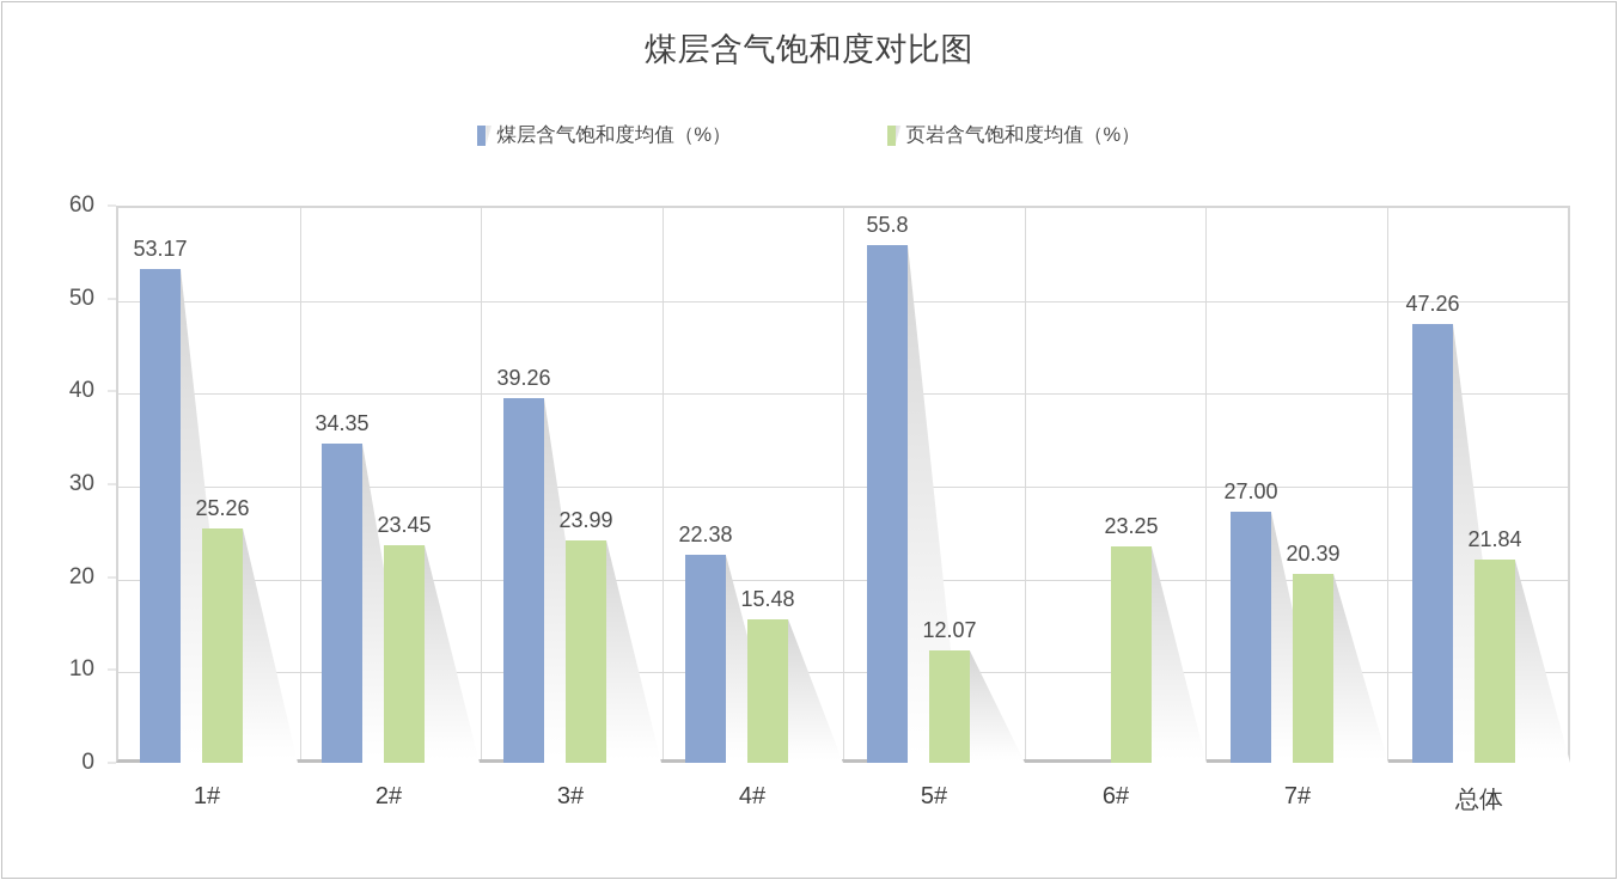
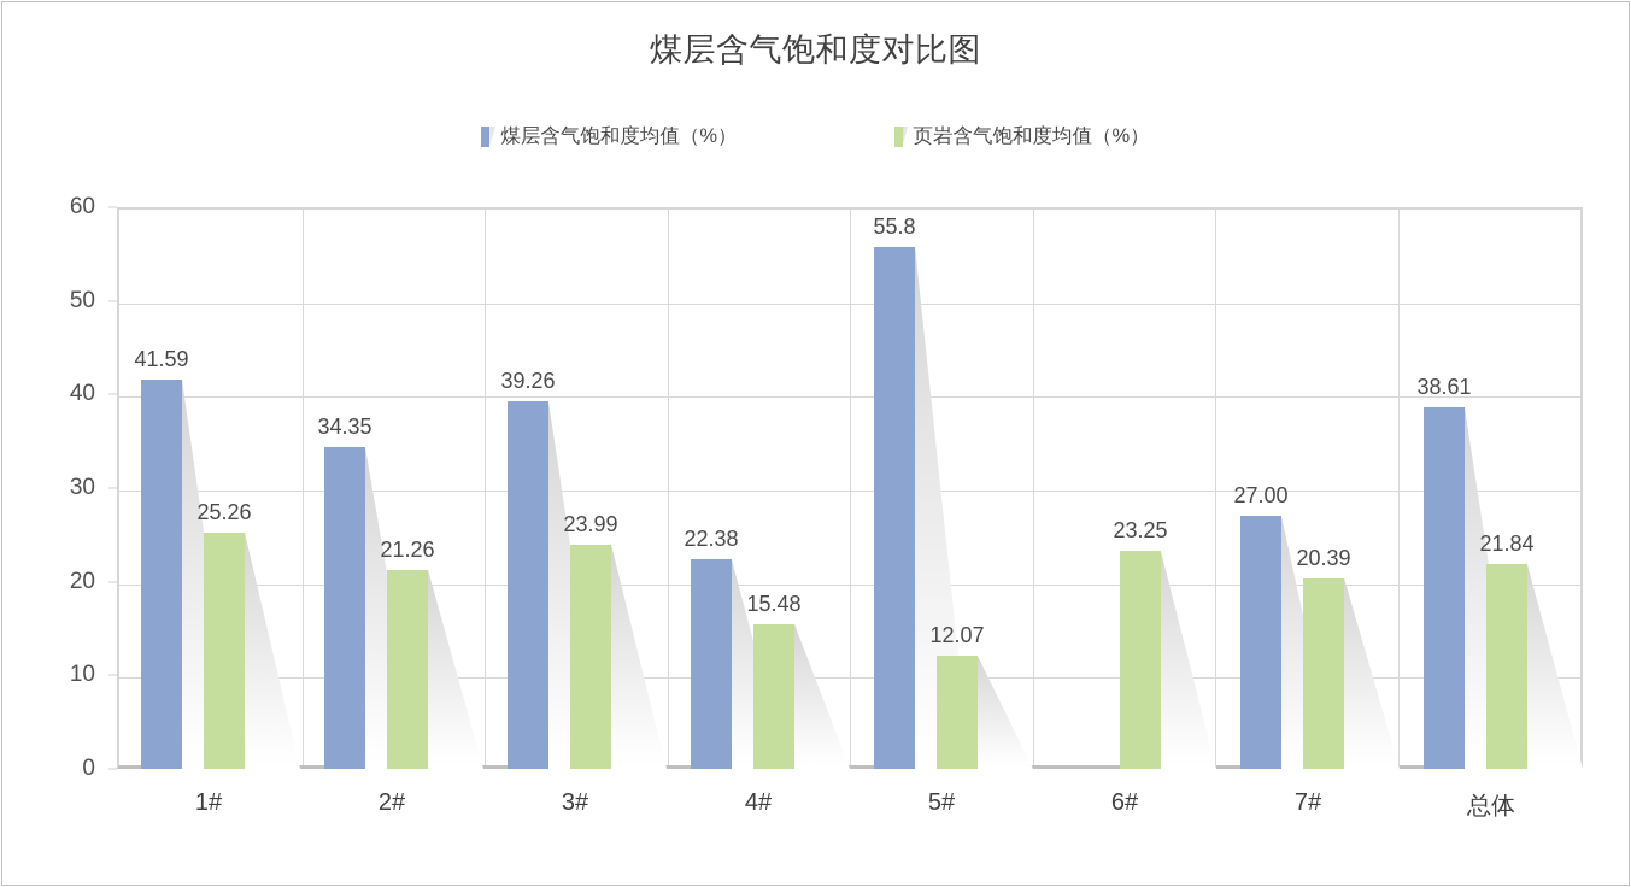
煤层含气饱和度均值（%）/1#: 53.17 -> 41.59
页岩含气饱和度均值（%）/2#: 23.45 -> 21.26
煤层含气饱和度均值（%）/总体: 47.26 -> 38.61
